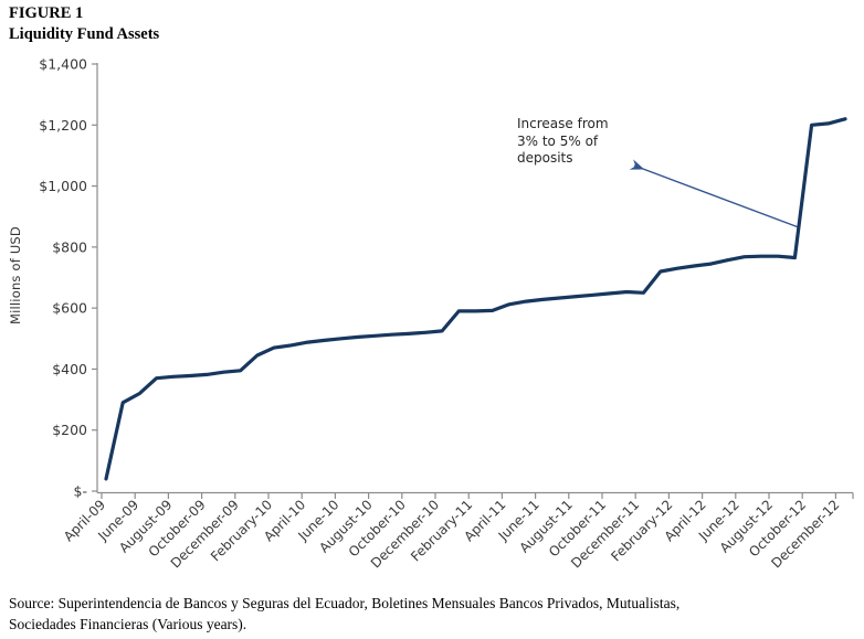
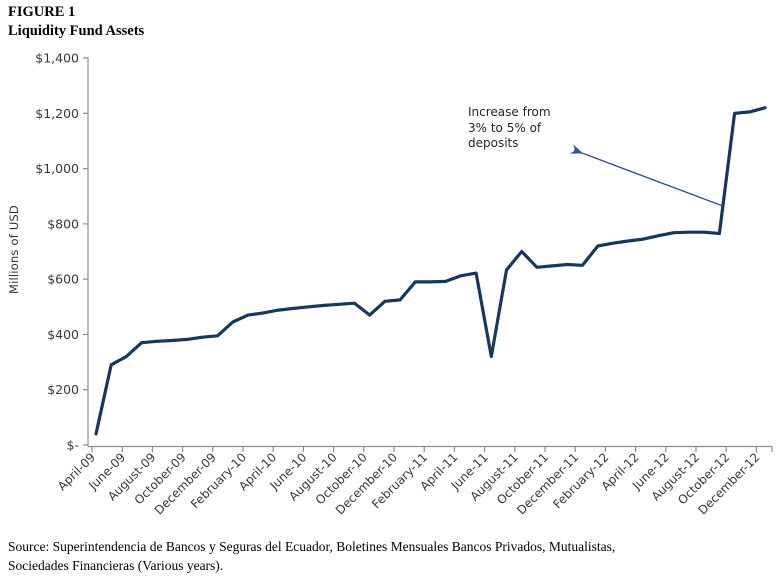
October-10: $520 -> $470
June-11: $630 -> $320
August-11: $640 -> $700
